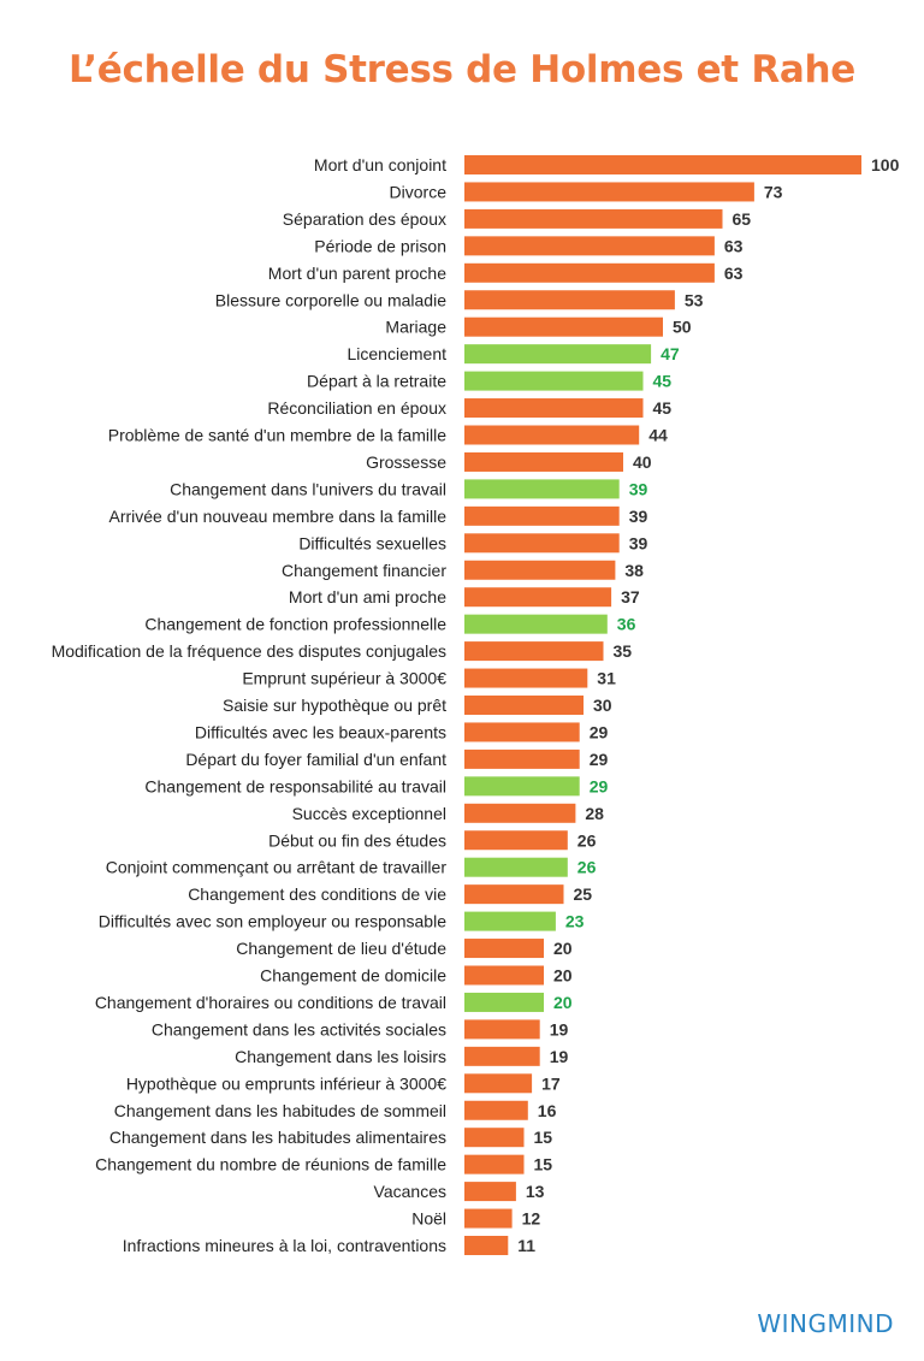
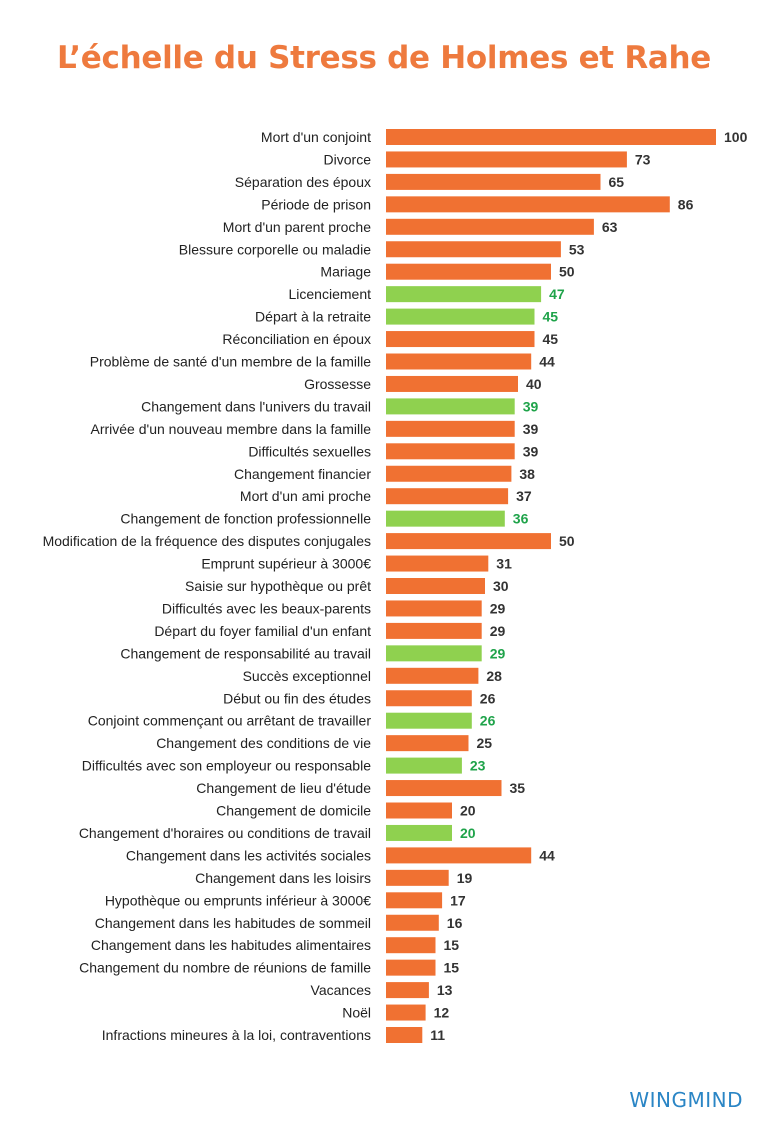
Période de prison: 63 -> 86
Modification de la fréquence des disputes conjugales: 35 -> 50
Changement de lieu d'étude: 20 -> 35
Changement dans les activités sociales: 19 -> 44
